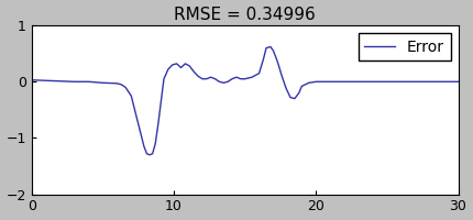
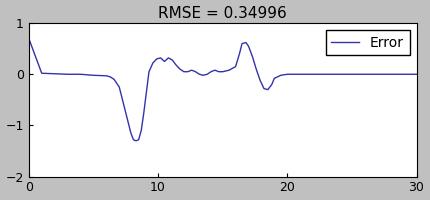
0: 0.03 -> 0.70
